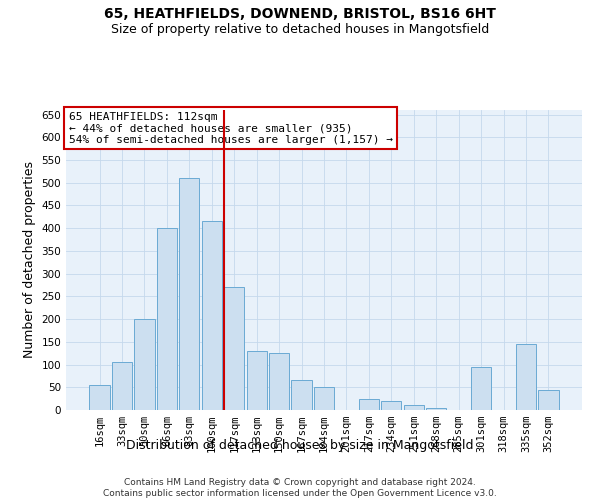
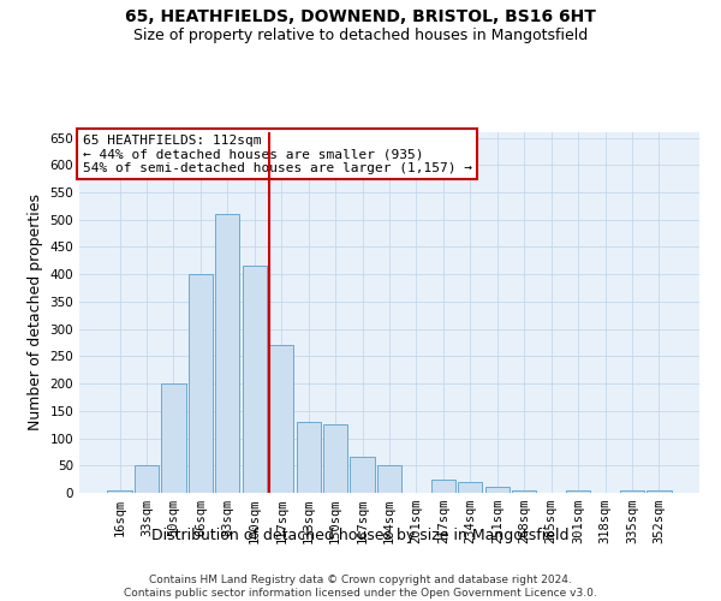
16sqm: 55 -> 5
33sqm: 105 -> 50
301sqm: 95 -> 5
335sqm: 145 -> 5
352sqm: 45 -> 5
